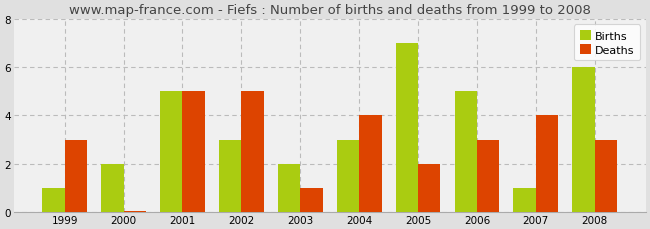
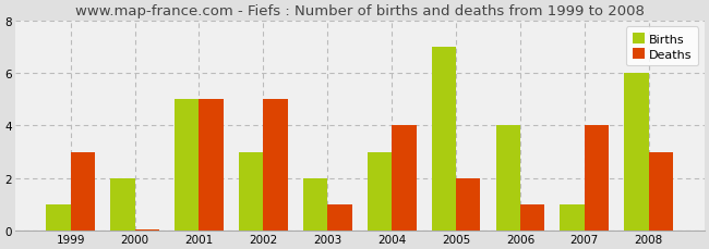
Births/2006: 5 -> 4
Deaths/2006: 3.00 -> 1.00
